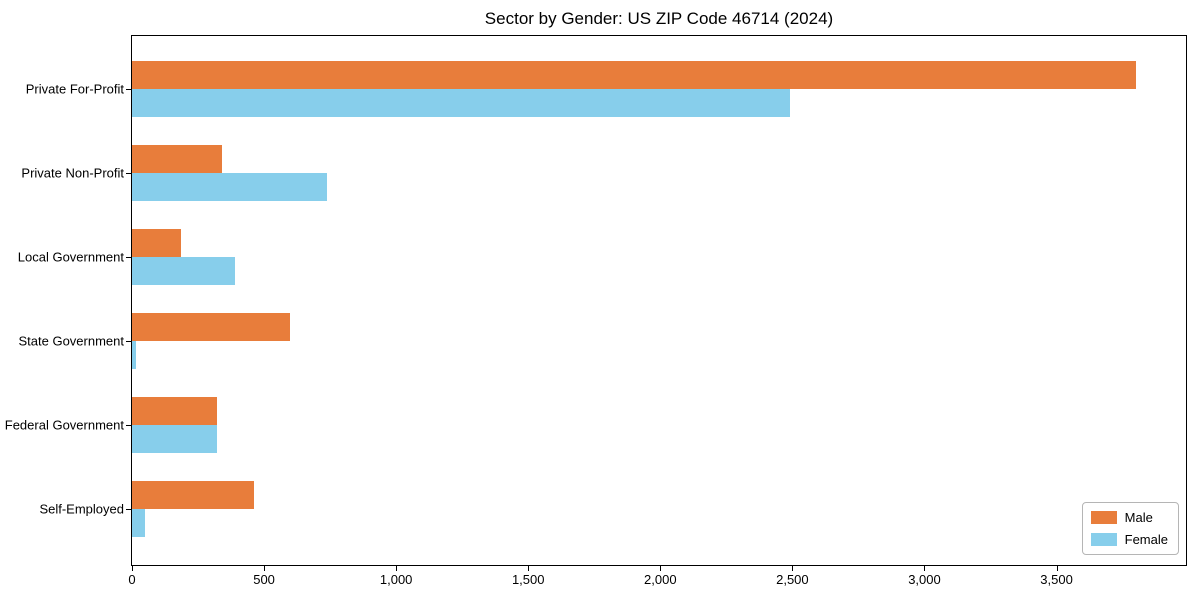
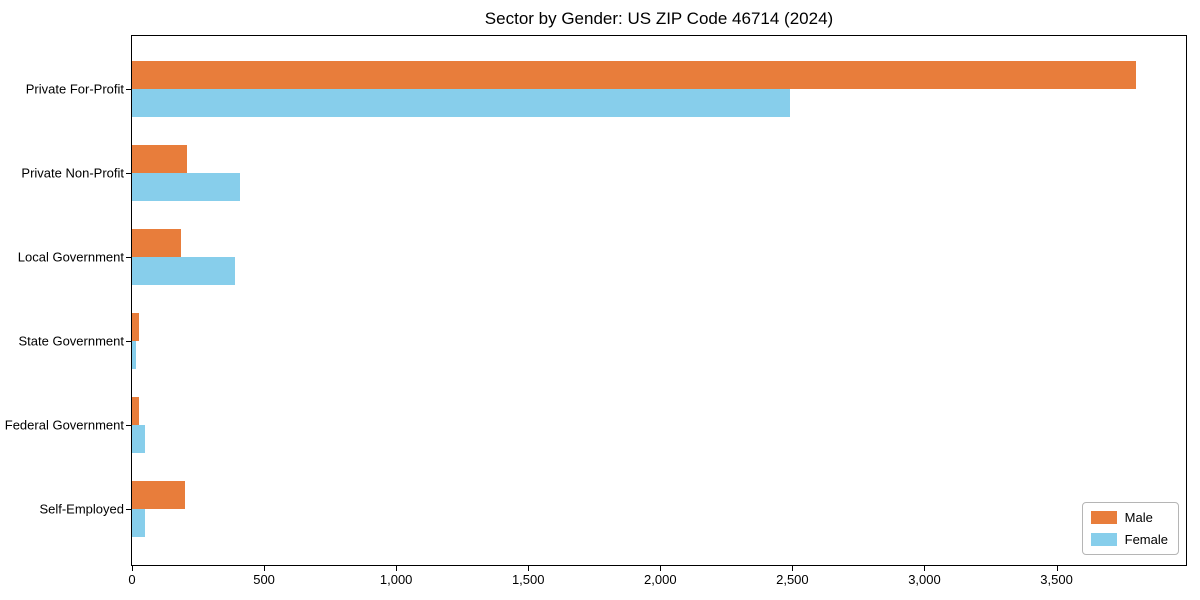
Male/Private Non-Profit: 340 -> 210
Female/Private Non-Profit: 740 -> 410
Male/State Government: 600 -> 20
Male/Federal Government: 320 -> 20
Female/Federal Government: 320 -> 50
Male/Self-Employed: 460 -> 200
